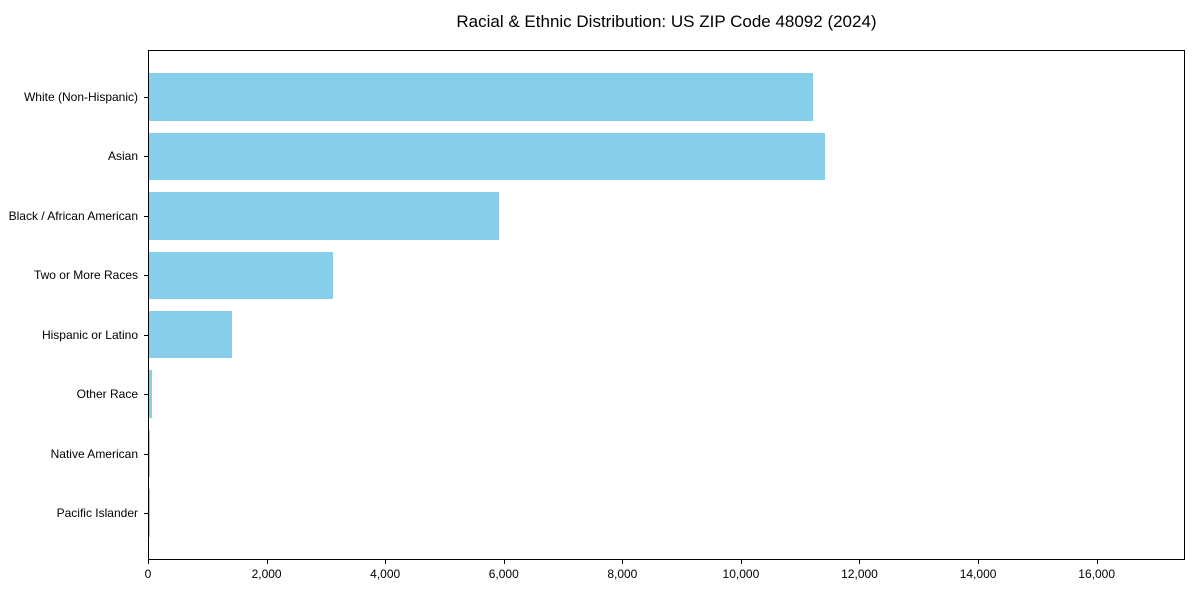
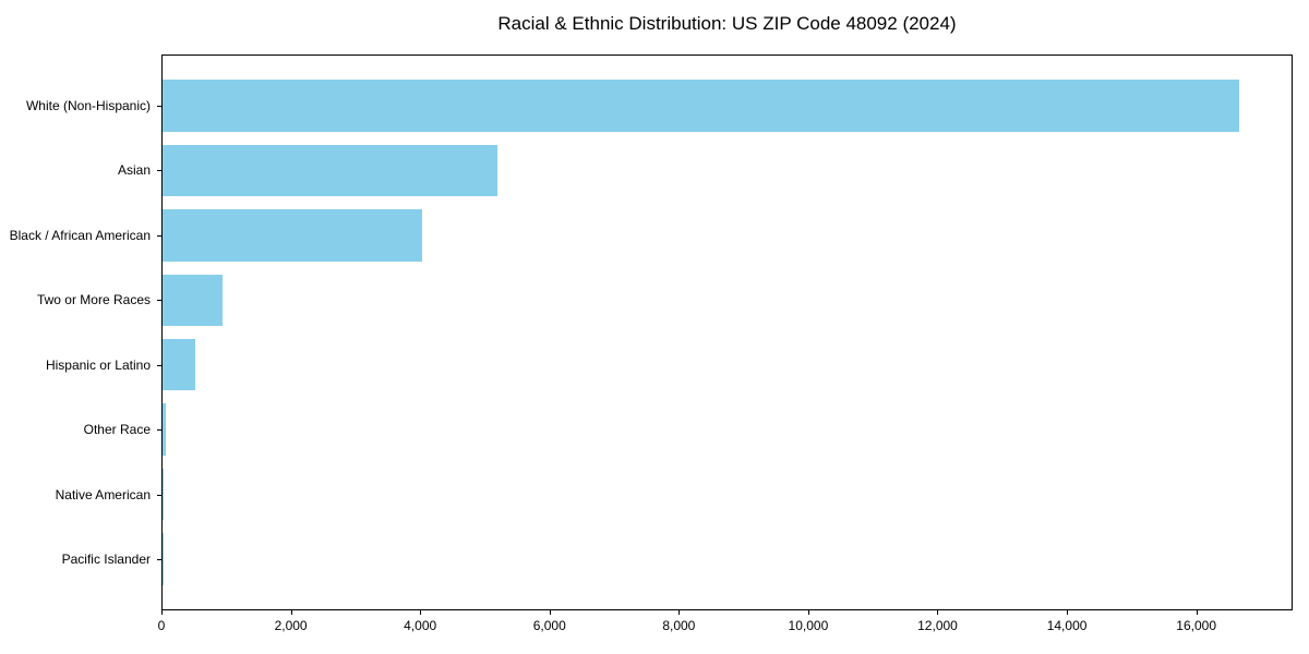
White (Non-Hispanic): 11200 -> 16600
Asian: 11400 -> 5200
Black / African American: 5900 -> 4000
Two or More Races: 3100 -> 900
Hispanic or Latino: 1400 -> 500
